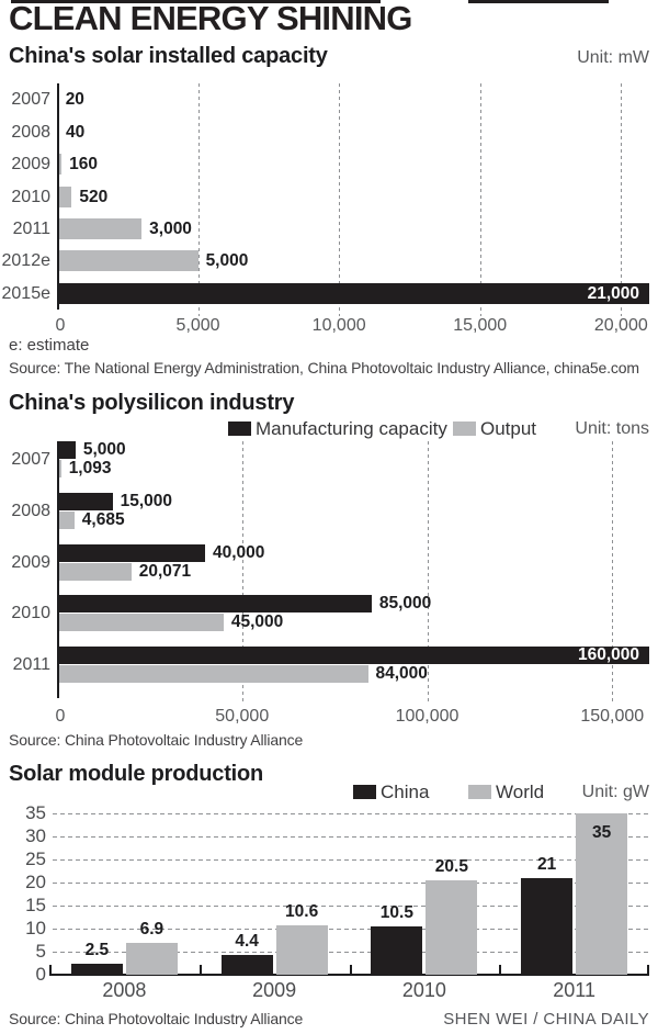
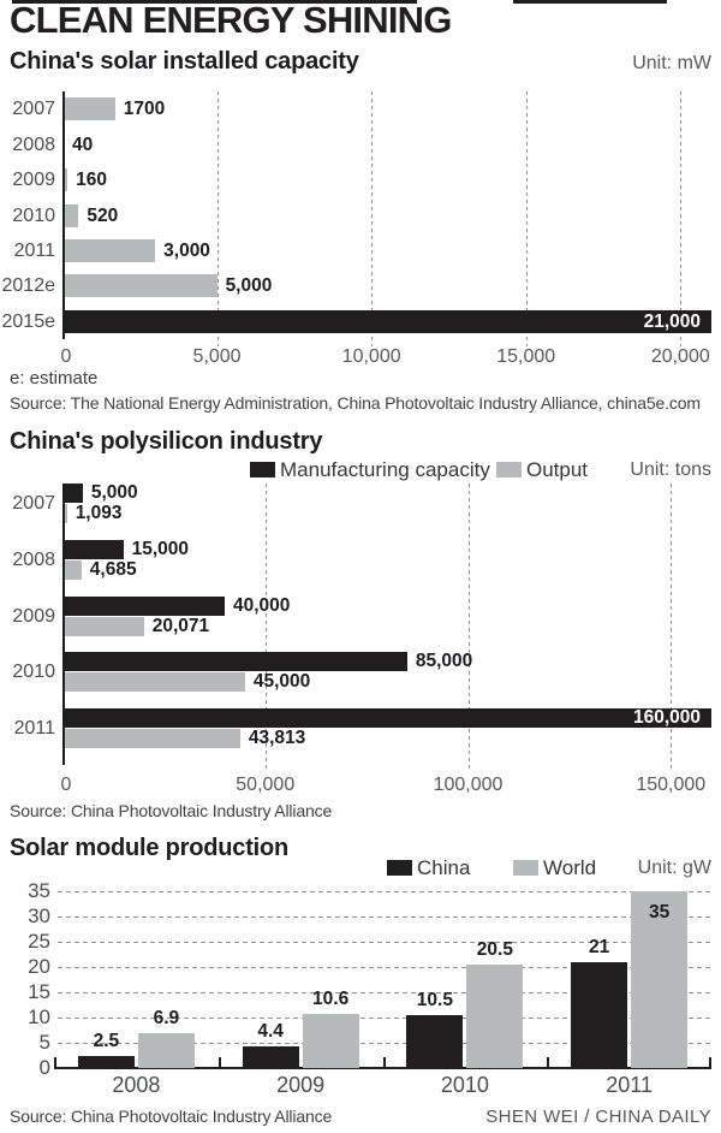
China's solar installed capacity/2007: 20 -> 1700
China's polysilicon industry/Output/2011: 84,000 -> 43,813
